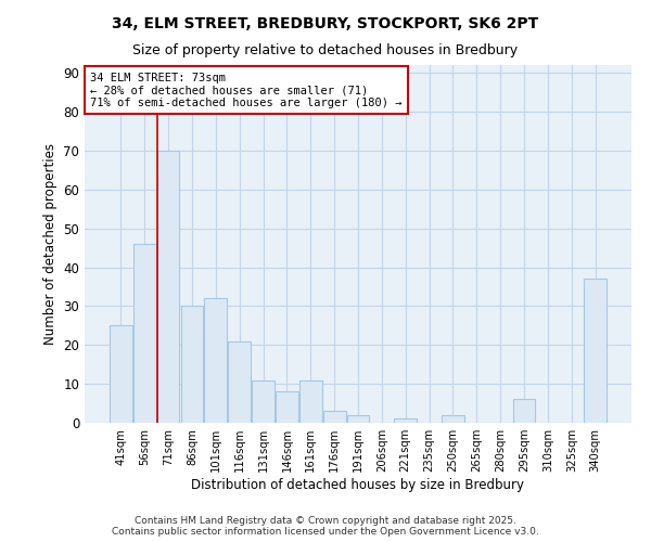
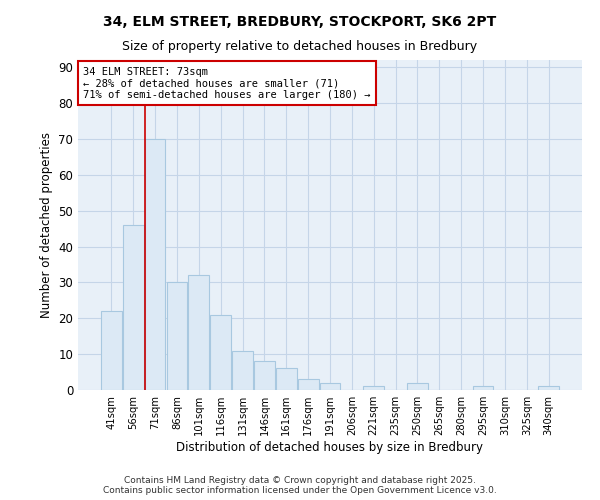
41sqm: 25 -> 22
161sqm: 11 -> 6
295sqm: 6 -> 1
340sqm: 37 -> 1
